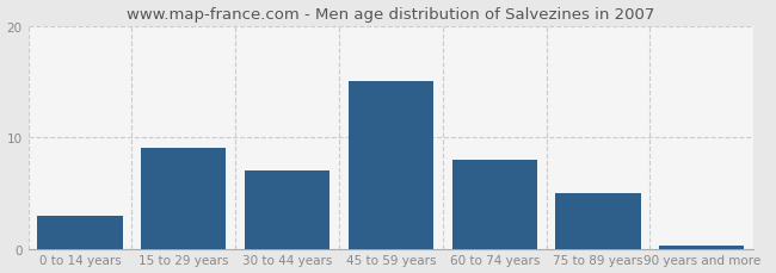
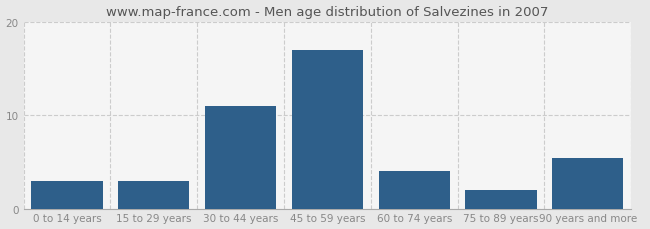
15 to 29 years: 9.0 -> 3.0
30 to 44 years: 7.0 -> 11.0
45 to 59 years: 15.0 -> 17.0
60 to 74 years: 8.0 -> 4.0
75 to 89 years: 5.0 -> 2.0
90 years and more: 0.3 -> 5.4
